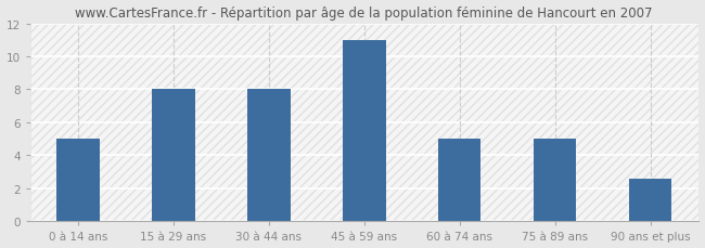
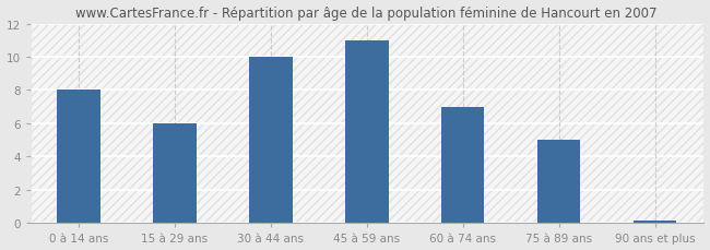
0 à 14 ans: 5.0 -> 8.0
15 à 29 ans: 8.0 -> 6.0
30 à 44 ans: 8.0 -> 10.0
60 à 74 ans: 5.0 -> 7.0
90 ans et plus: 2.6 -> 0.1
